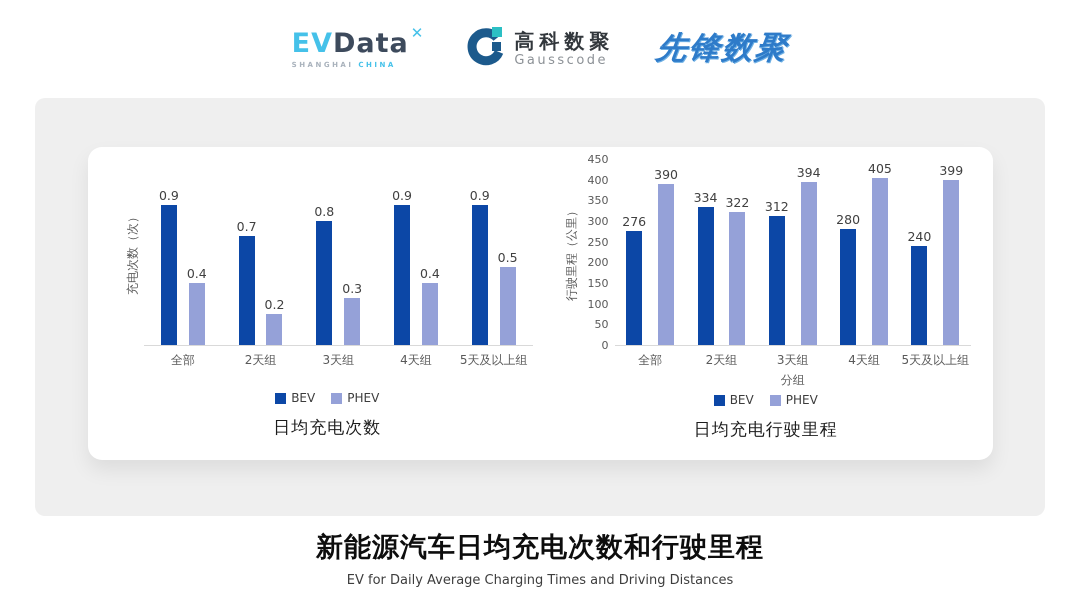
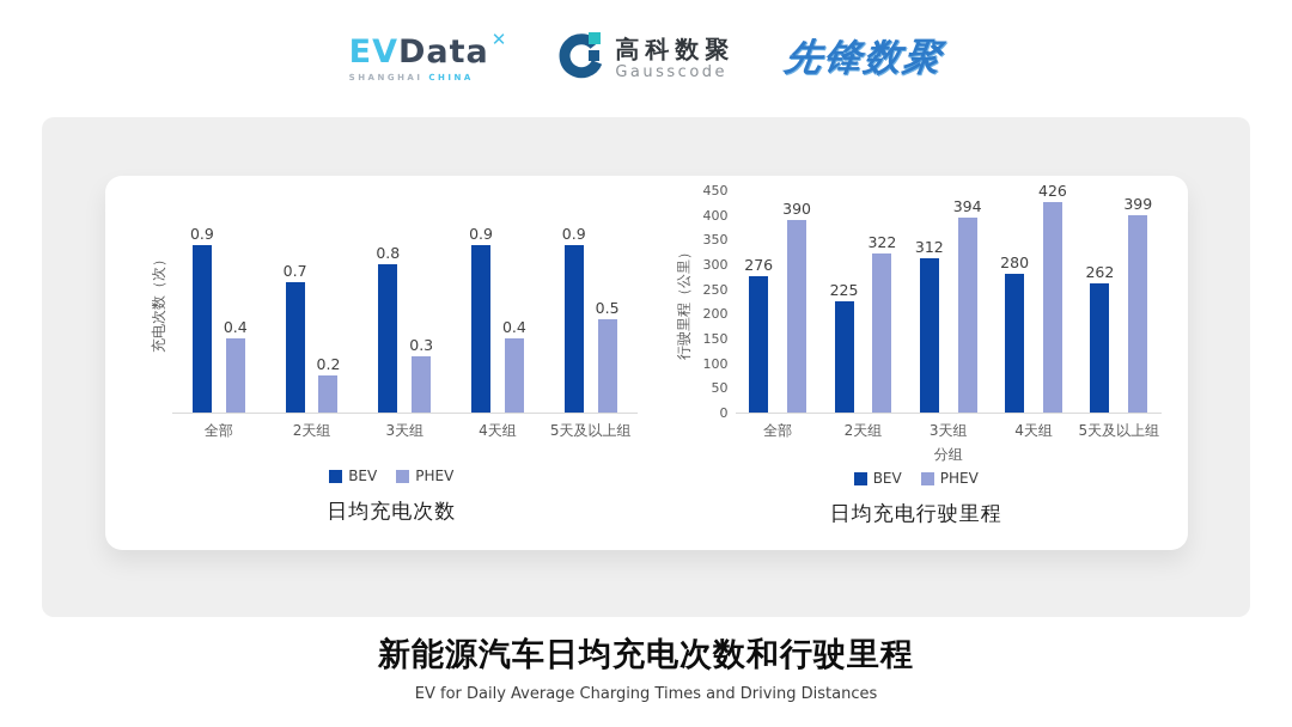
日均充电行驶里程/BEV/2天组: 334 -> 225
日均充电行驶里程/PHEV/4天组: 405 -> 426
日均充电行驶里程/BEV/5天及以上组: 240 -> 262
